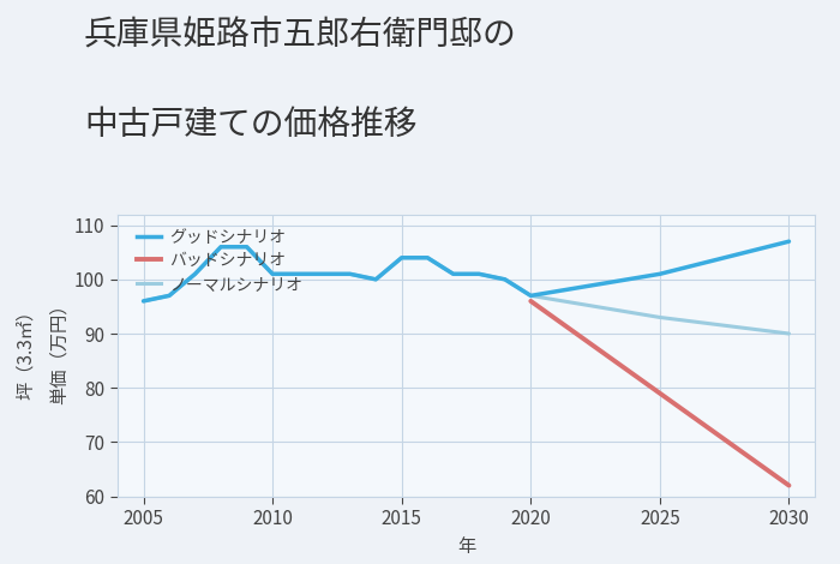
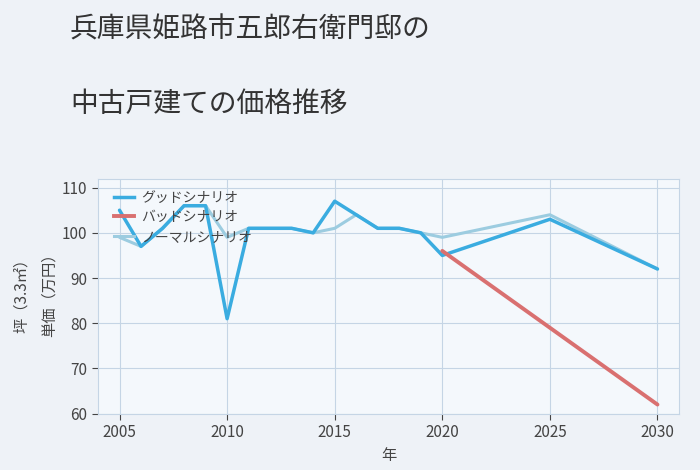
グッドシナリオ/2005: 96 -> 105
ノーマルシナリオ/2005: 96 -> 99
グッドシナリオ/2010: 101 -> 81
ノーマルシナリオ/2010: 101 -> 99
グッドシナリオ/2015: 104 -> 107
ノーマルシナリオ/2015: 104 -> 101
グッドシナリオ/2020: 97 -> 95
ノーマルシナリオ/2020: 97 -> 99
グッドシナリオ/2025: 101 -> 103
ノーマルシナリオ/2025: 93 -> 104
グッドシナリオ/2030: 107 -> 92
ノーマルシナリオ/2030: 90 -> 92
